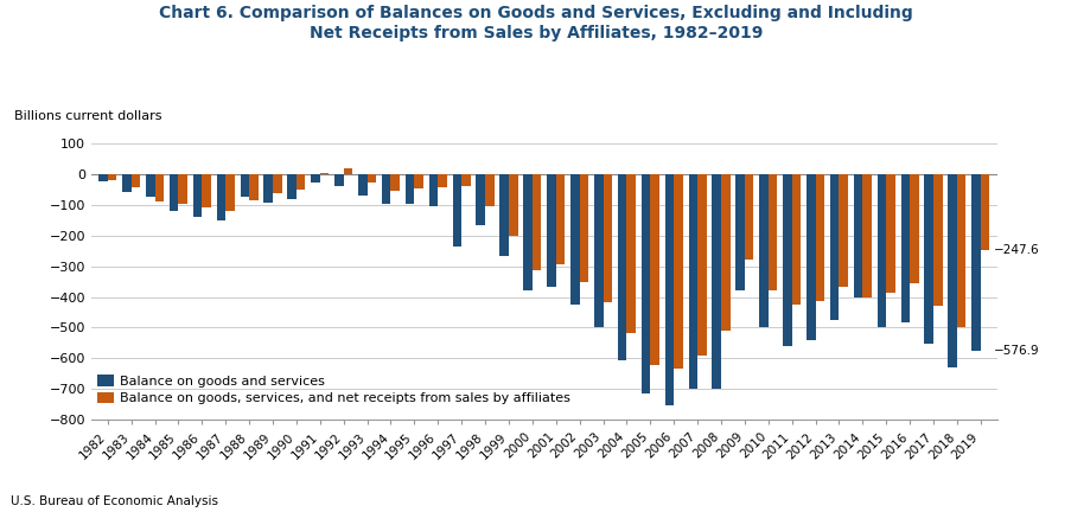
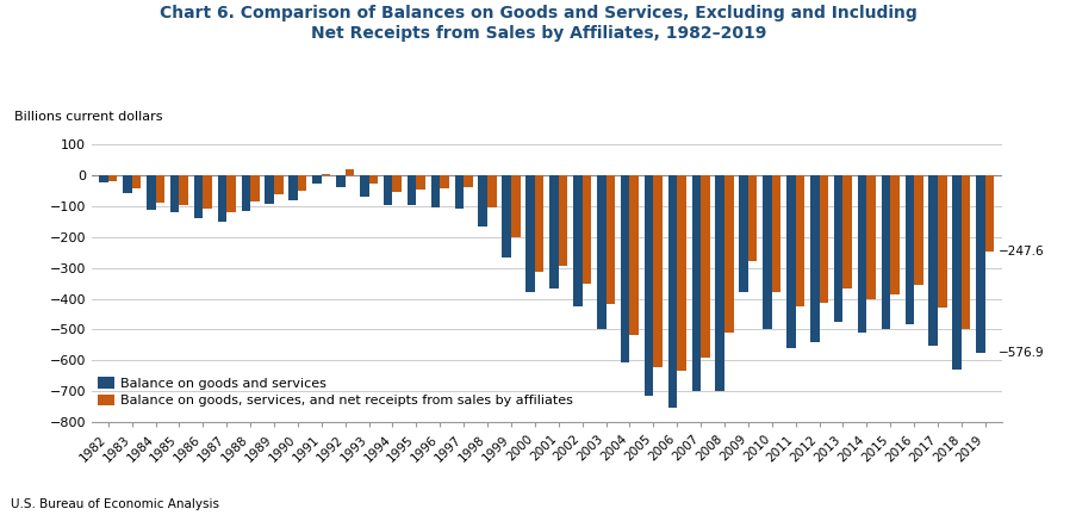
Balance on goods and services/1984: -75 -> -112
Balance on goods and services/1988: -75 -> -115
Balance on goods and services/1997: -235 -> -108
Balance on goods and services/2014: -400 -> -508
